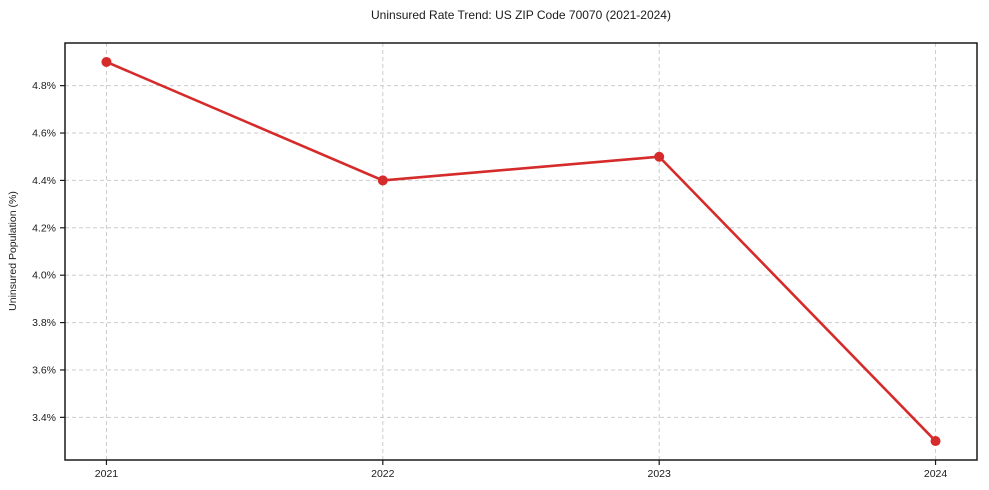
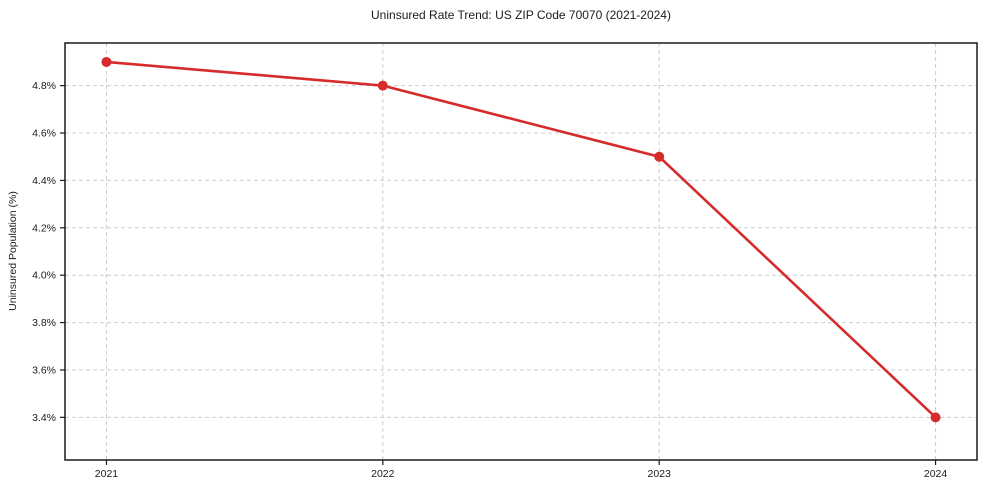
2022: 4.4% -> 4.8%
2024: 3.3% -> 3.4%
